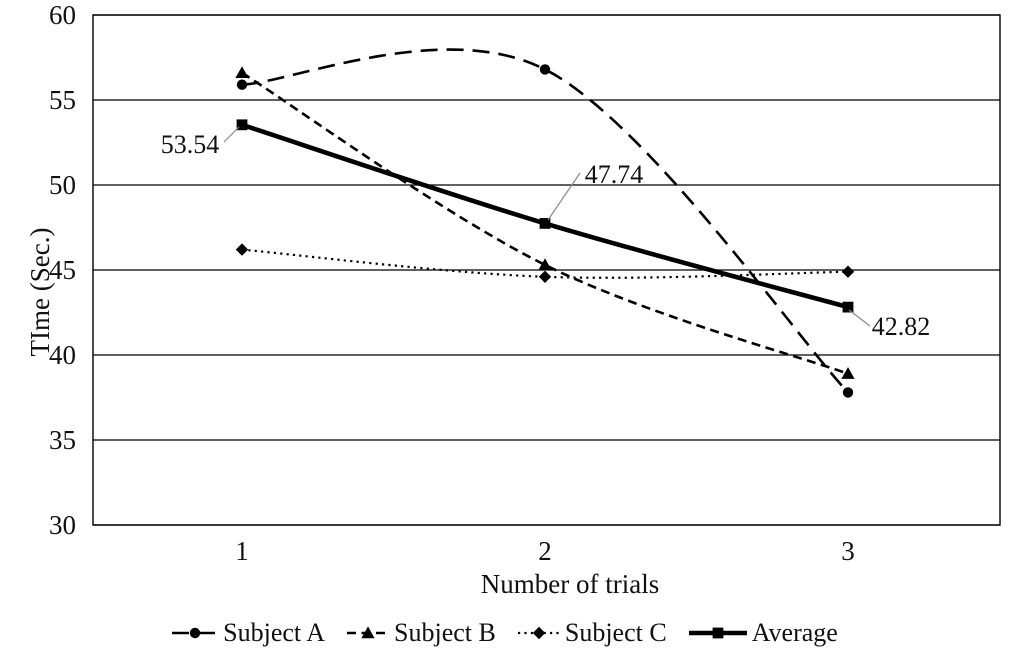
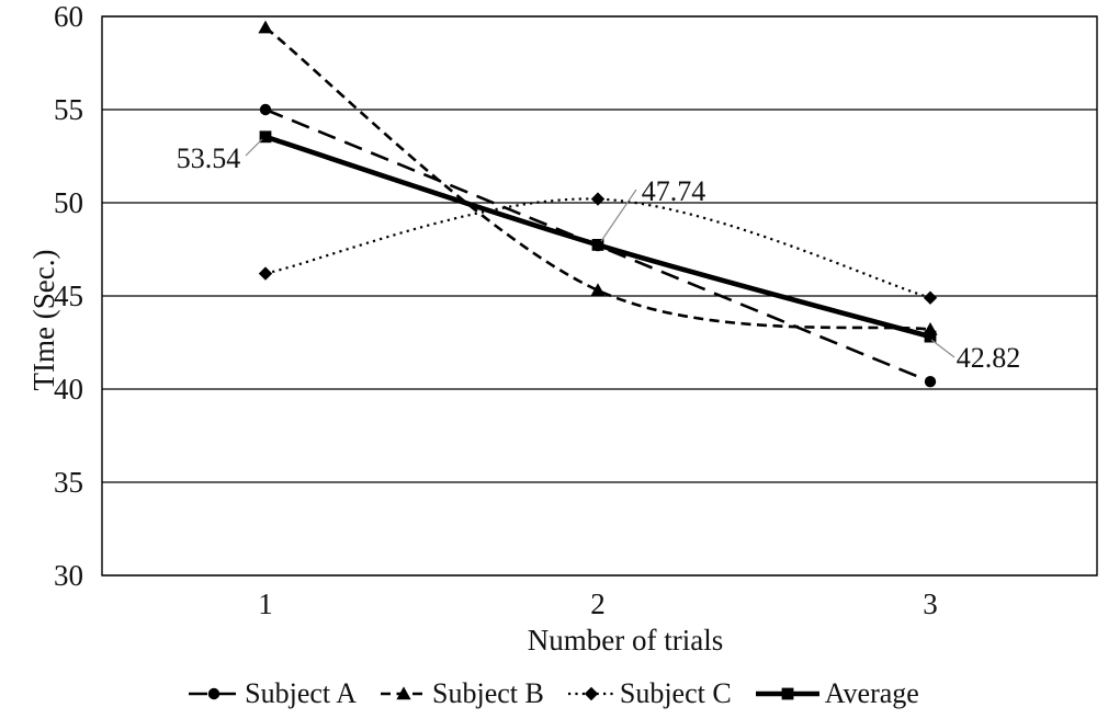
Subject A/1: 55.9 -> 55.0
Subject B/1: 56.6 -> 59.4
Subject A/2: 56.8 -> 47.7
Subject C/2: 44.6 -> 50.2
Subject A/3: 37.8 -> 40.4
Subject B/3: 38.9 -> 43.2
